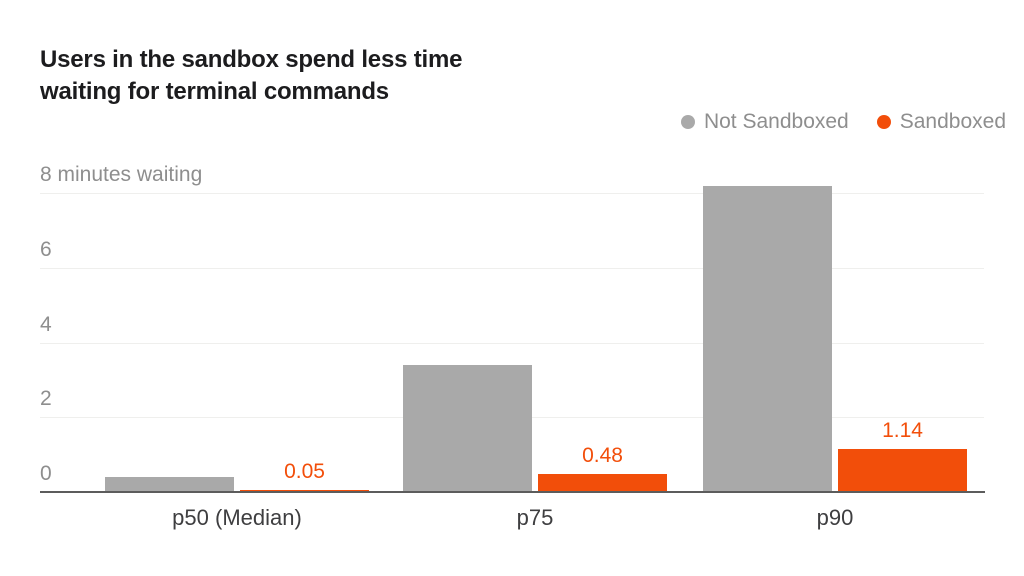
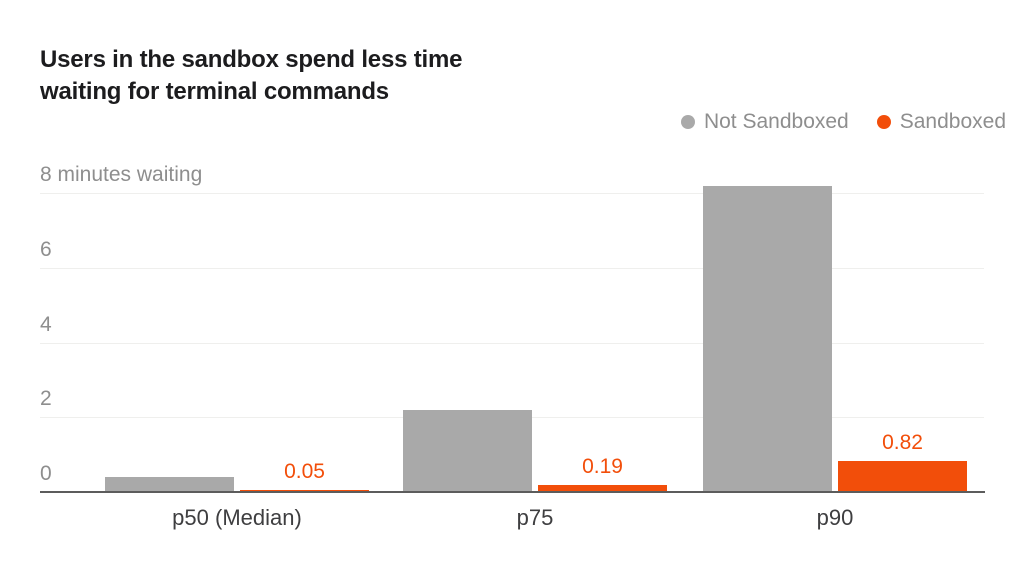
Not Sandboxed/p75: 3.4 -> 2.2
Sandboxed/p75: 0.48 -> 0.19
Sandboxed/p90: 1.14 -> 0.82
